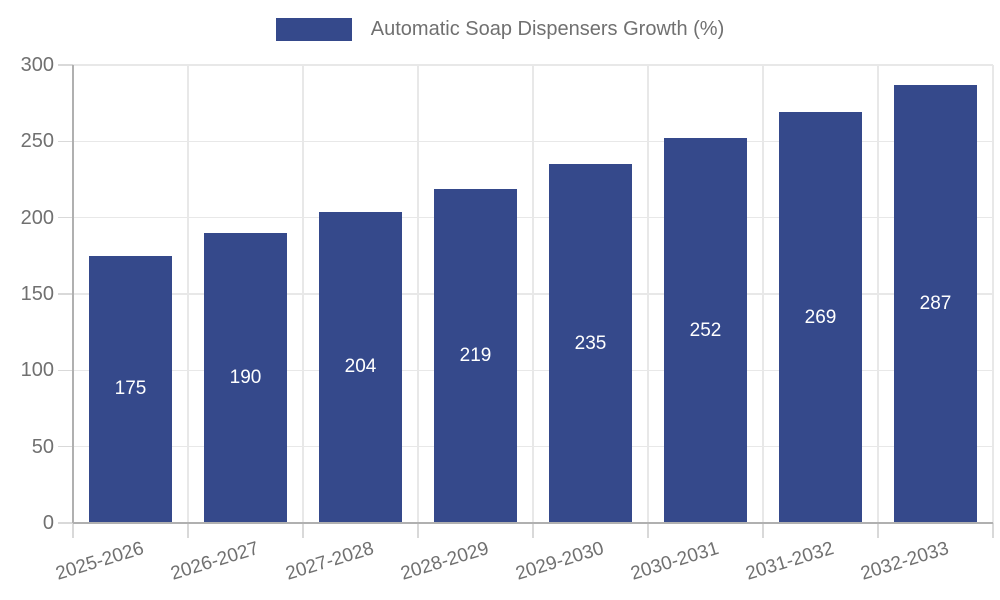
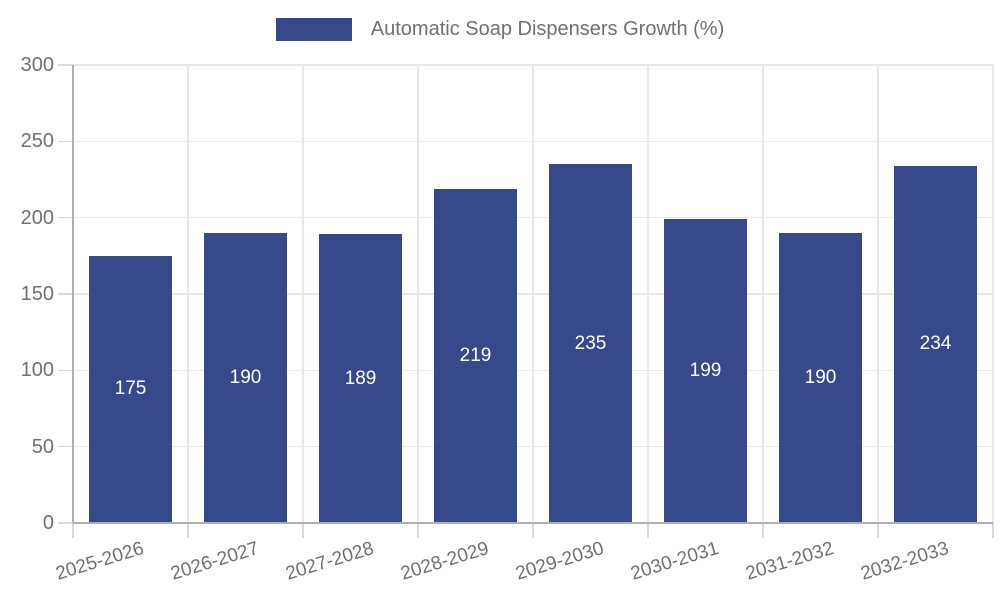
2027-2028: 204 -> 189
2030-2031: 252 -> 199
2031-2032: 269 -> 190
2032-2033: 287 -> 234
